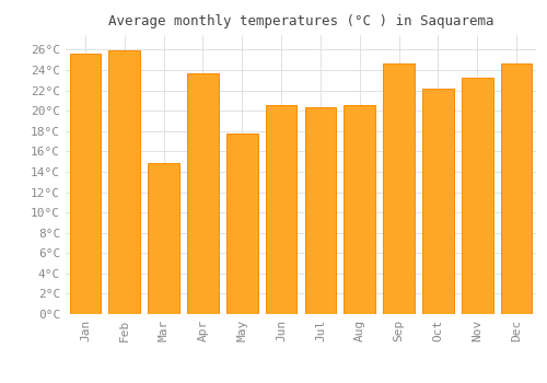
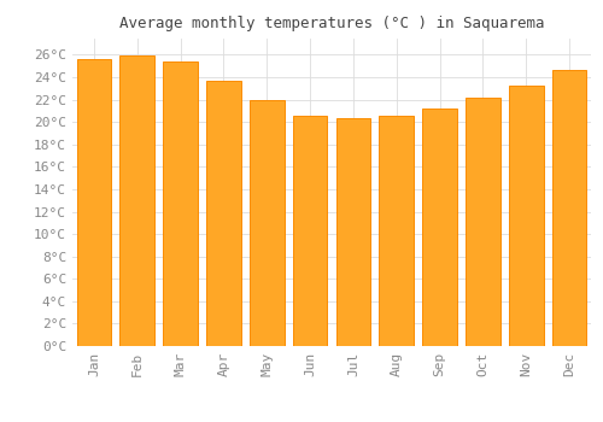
Mar: 14.8°C -> 25.4°C
May: 17.8°C -> 22.0°C
Sep: 24.6°C -> 21.2°C
